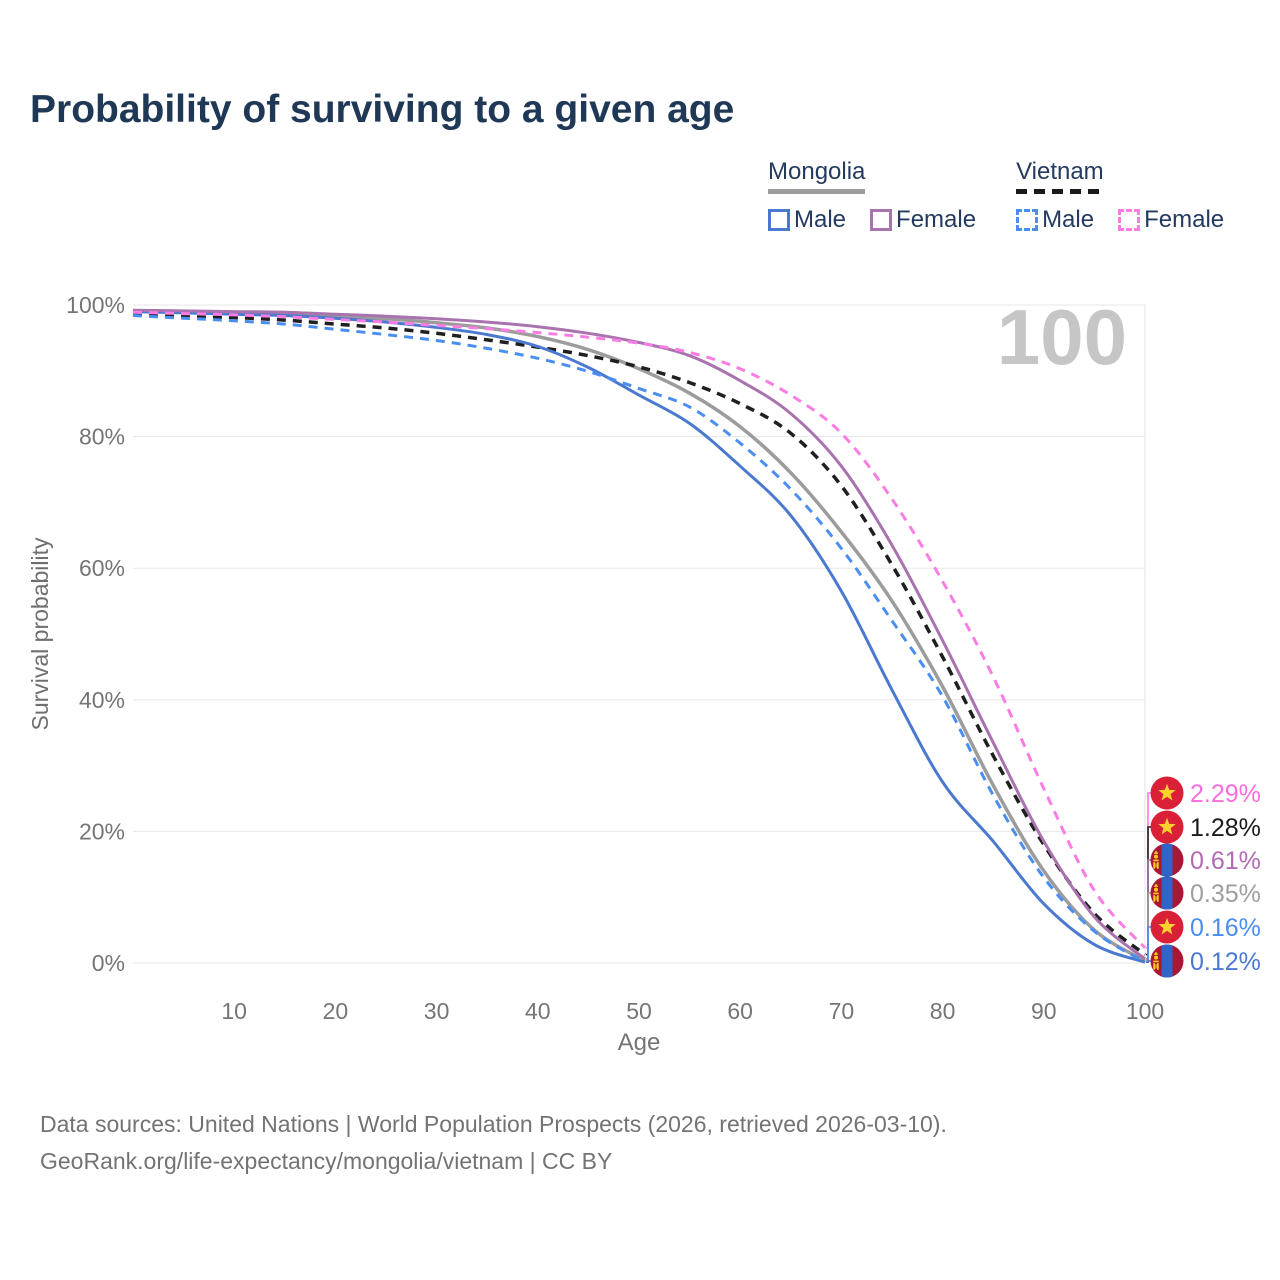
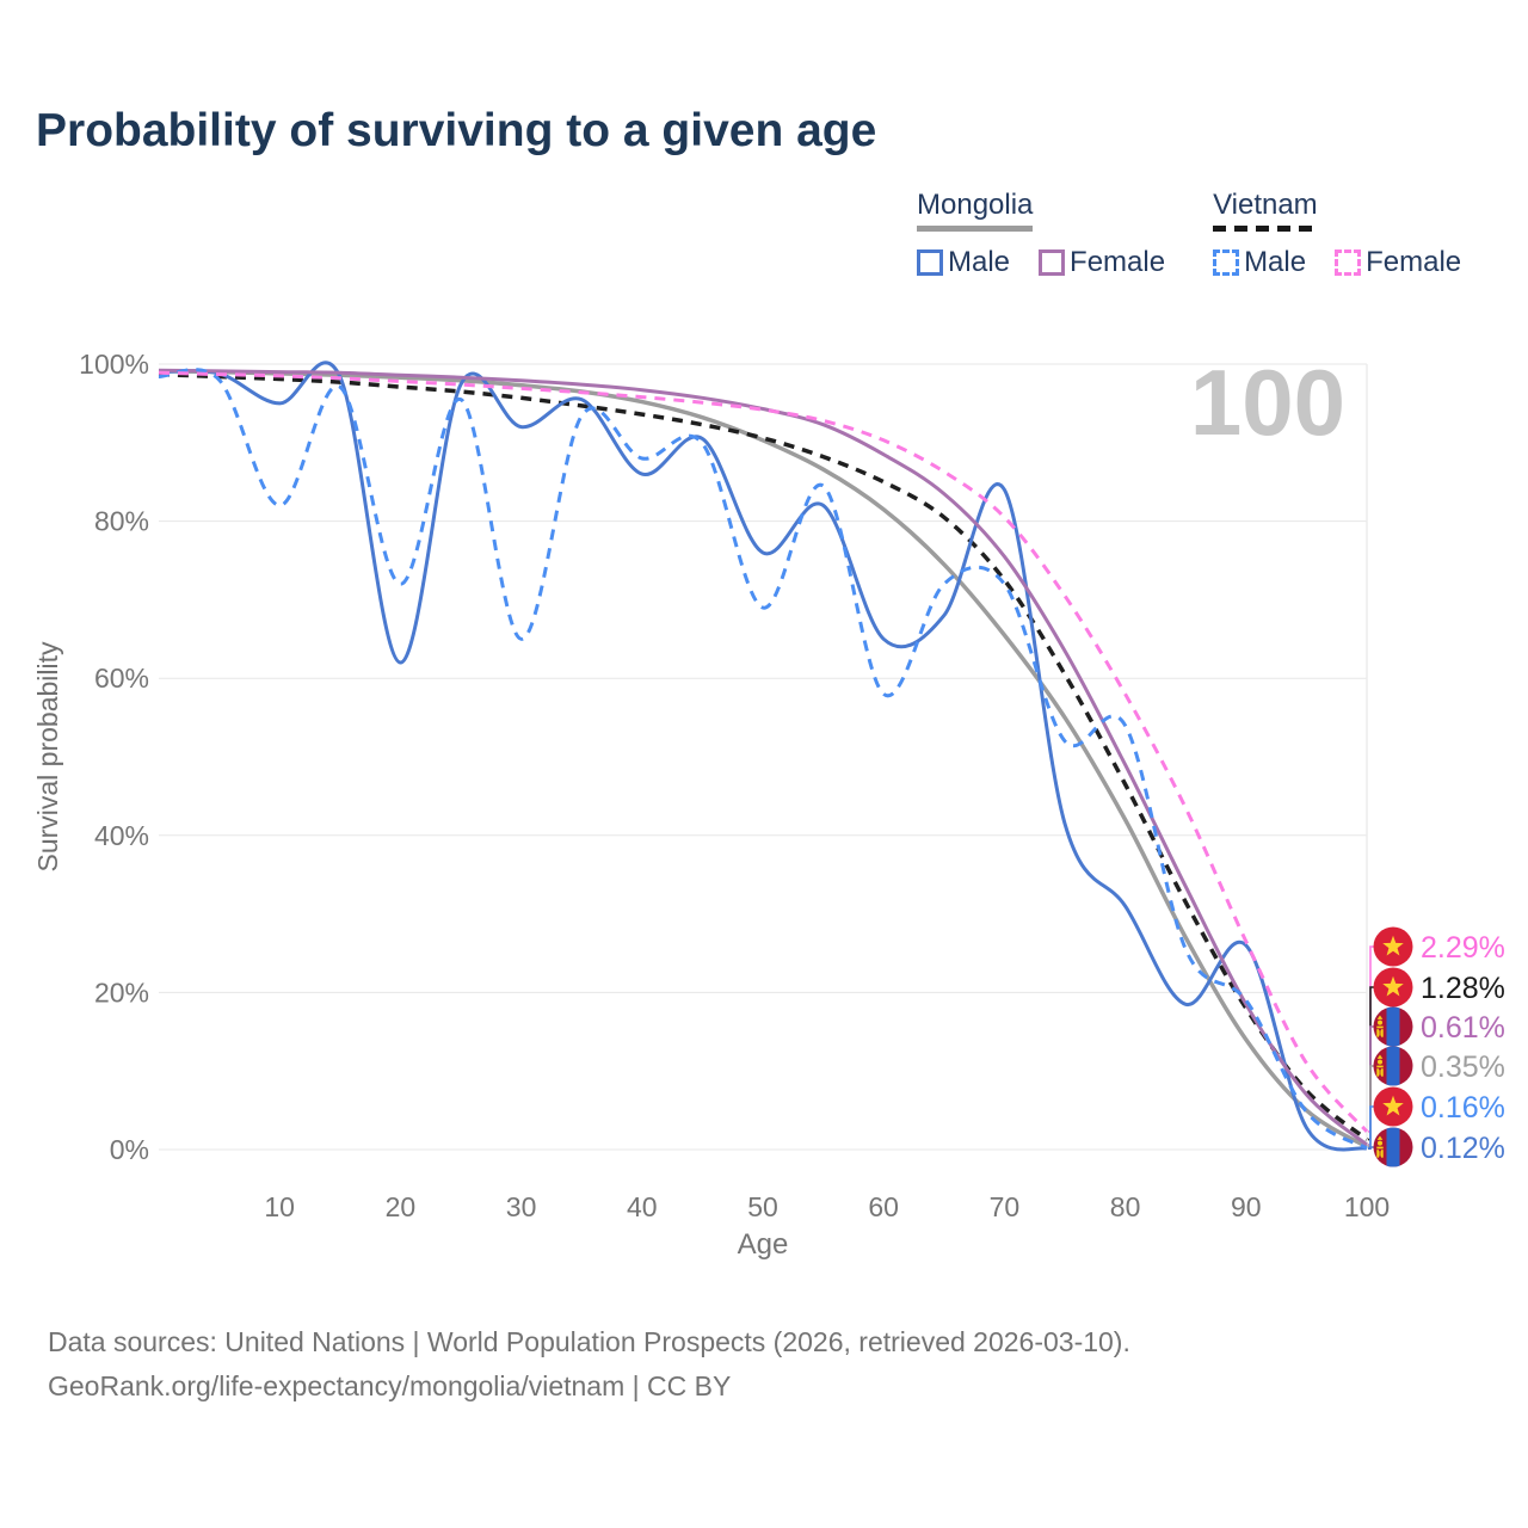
Mongolia Male/10: 99% -> 95%
Vietnam Male/10: 98% -> 82%
Mongolia Male/20: 98% -> 62%
Vietnam Male/20: 96% -> 72%
Mongolia Male/30: 97% -> 92%
Vietnam Male/30: 95% -> 65%
Mongolia Male/40: 94% -> 86%
Vietnam Male/40: 92% -> 88%
Mongolia Male/50: 86% -> 76%
Vietnam Male/50: 87% -> 69%
Mongolia Male/60: 76% -> 65%
Vietnam Male/60: 79% -> 58%
Mongolia Male/70: 56% -> 84%
Vietnam Male/70: 63% -> 72%
Mongolia Male/80: 28% -> 31%
Vietnam Male/80: 40% -> 54%
Mongolia Male/90: 9% -> 26%
Vietnam Male/90: 13% -> 19%
